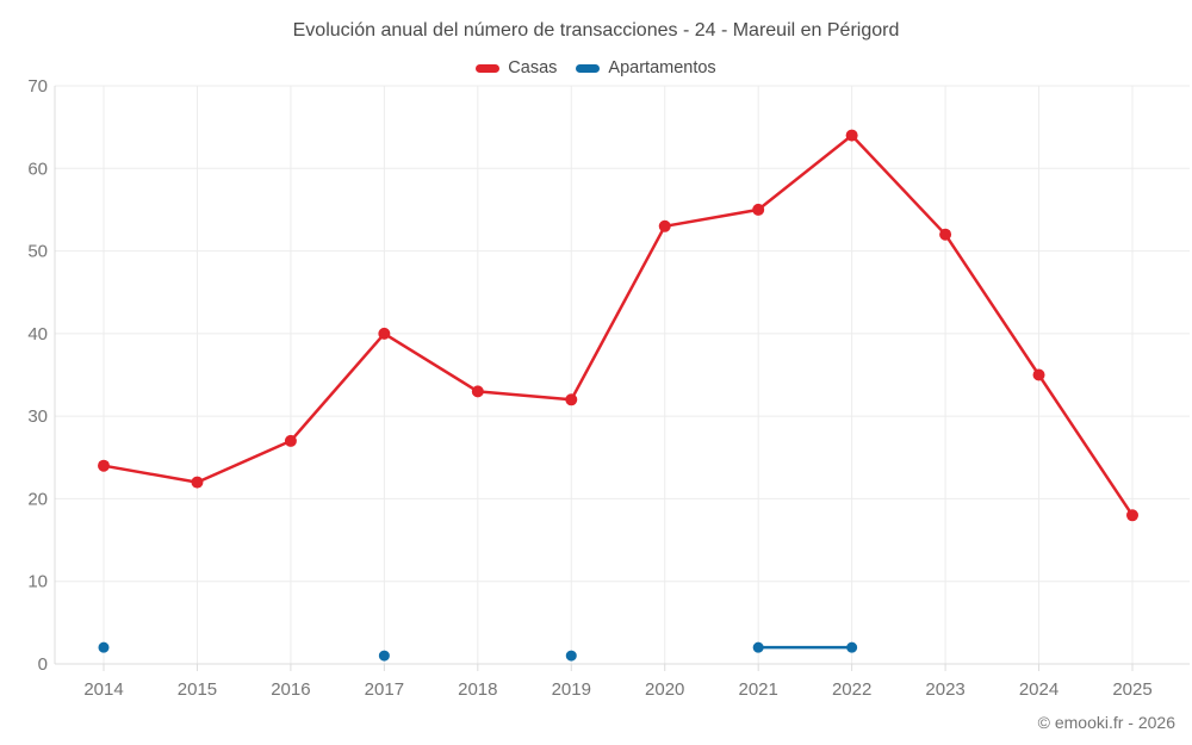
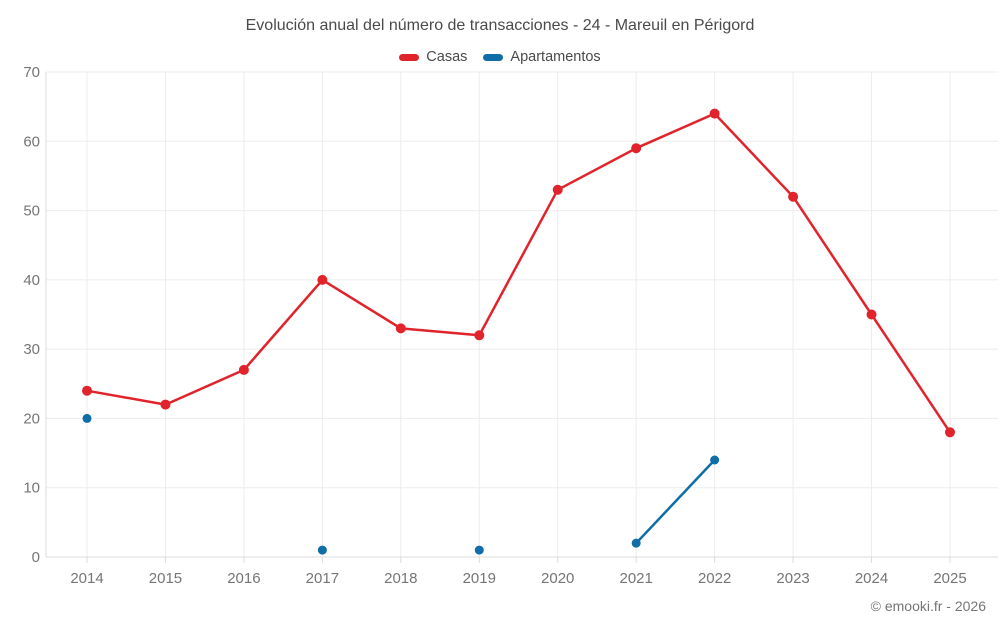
Apartamentos/2014: 2 -> 20
Casas/2021: 55 -> 59
Apartamentos/2022: 2 -> 14
